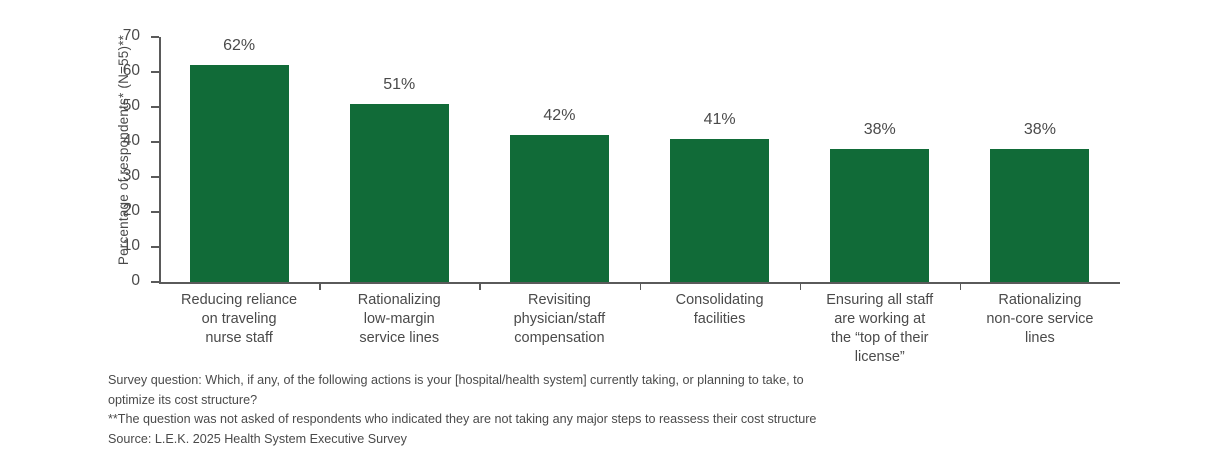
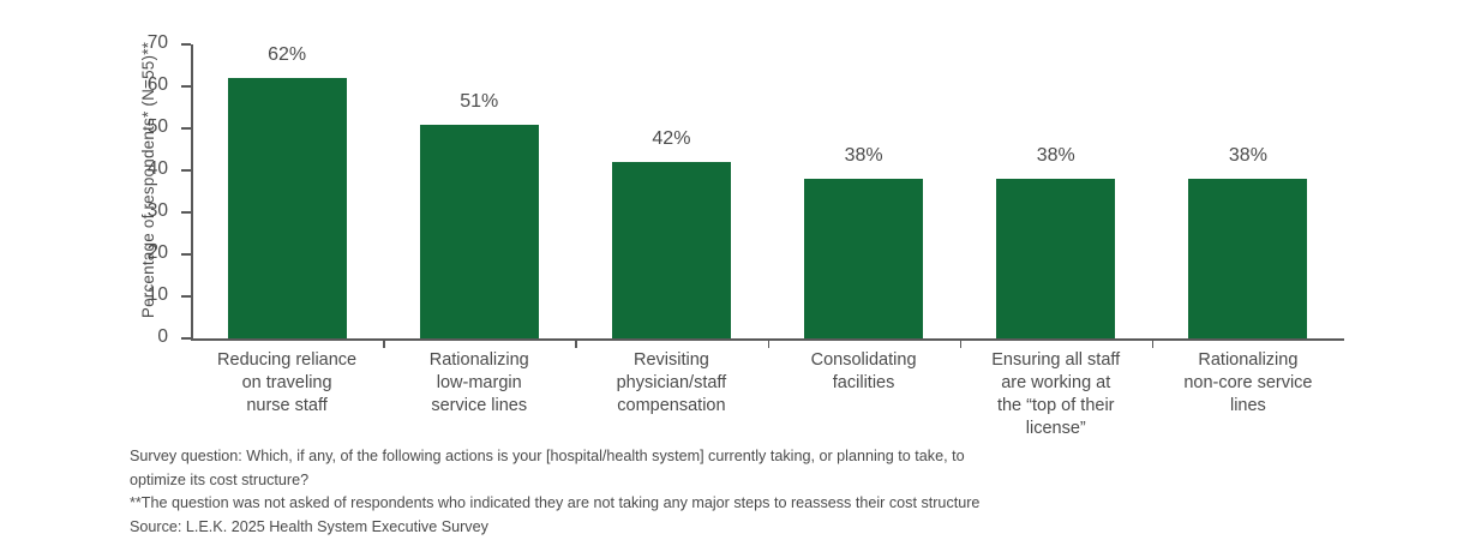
Consolidating facilities: 41% -> 38%
